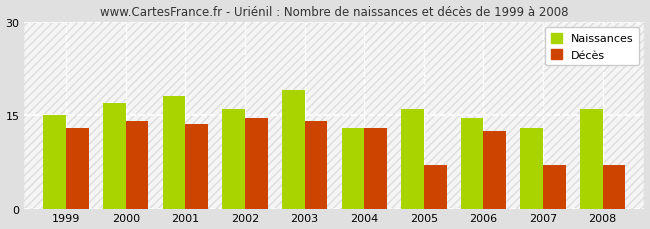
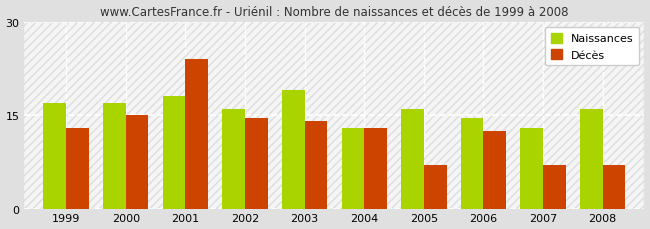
Naissances/1999: 15.0 -> 17.0
Décès/2000: 14.0 -> 15.0
Décès/2001: 13.5 -> 24.0
